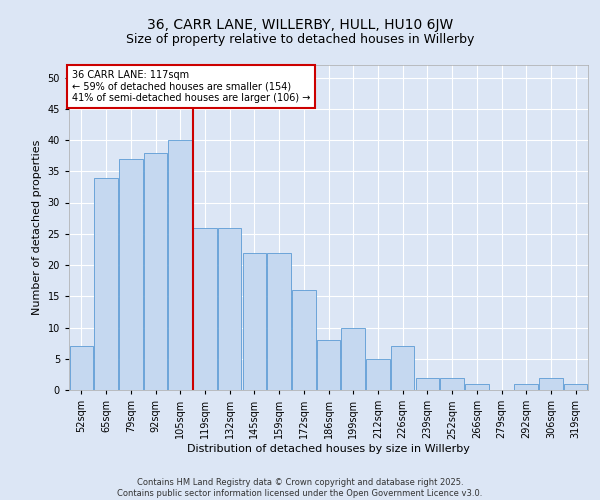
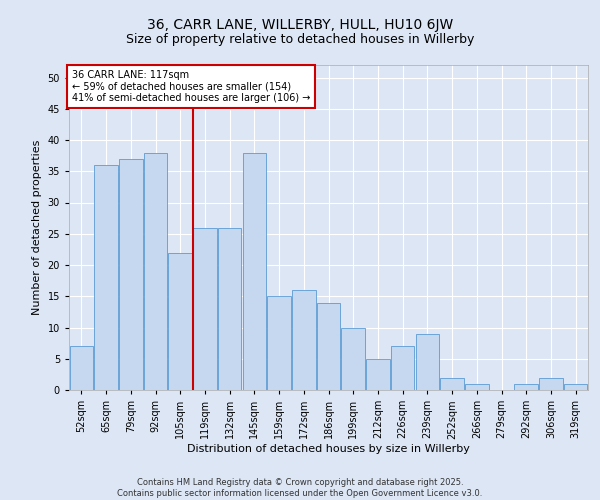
65sqm: 34 -> 36
105sqm: 40 -> 22
145sqm: 22 -> 38
159sqm: 22 -> 15
186sqm: 8 -> 14
239sqm: 2 -> 9
